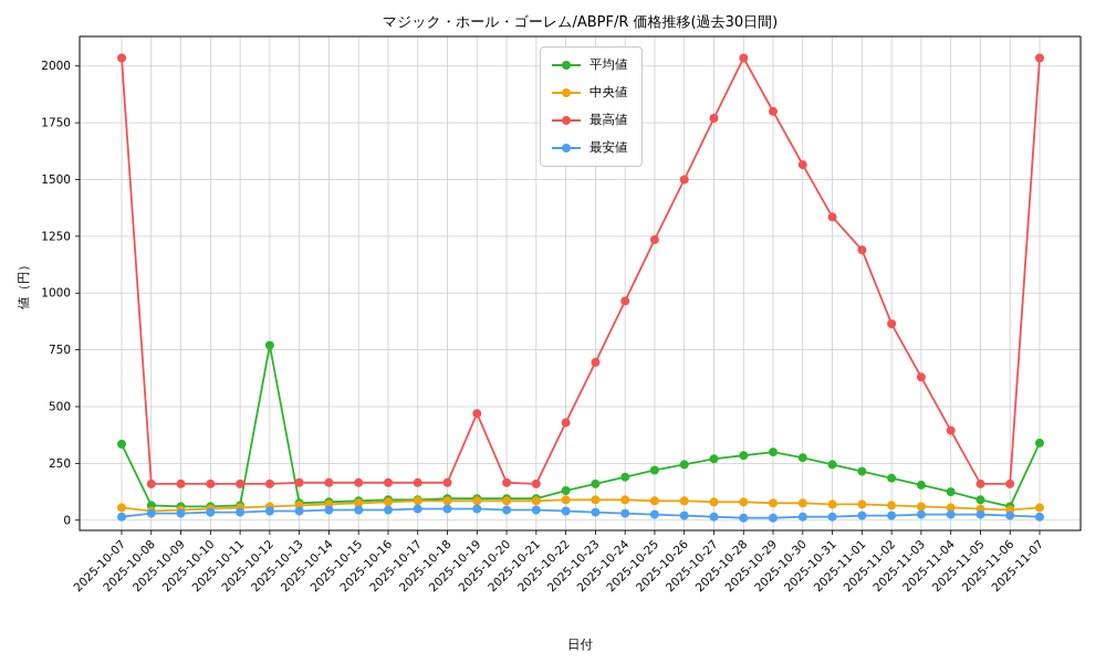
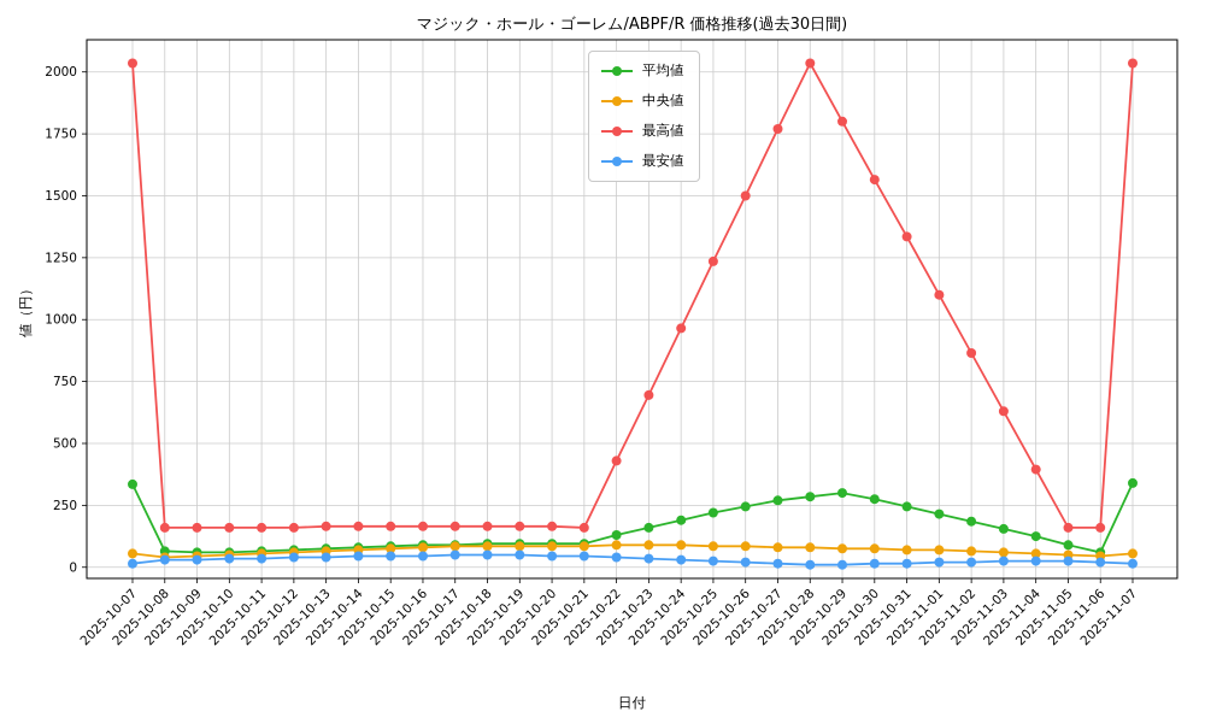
平均値/2025-10-12: 770 -> 70
最高値/2025-10-19: 470 -> 160
最高値/2025-11-01: 1190 -> 1100
